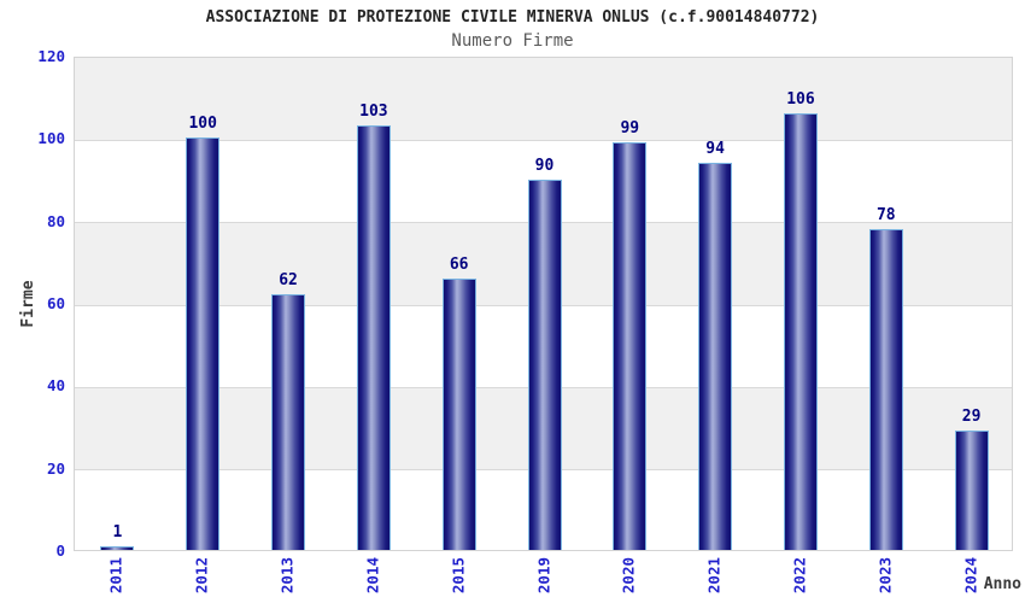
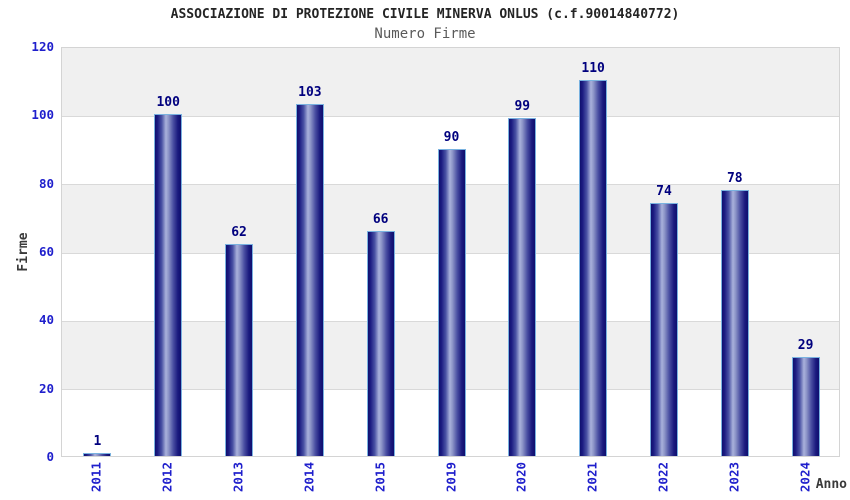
2021: 94 -> 110
2022: 106 -> 74
